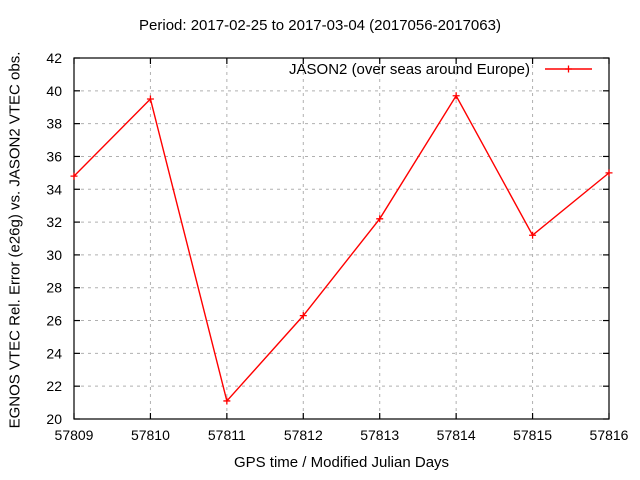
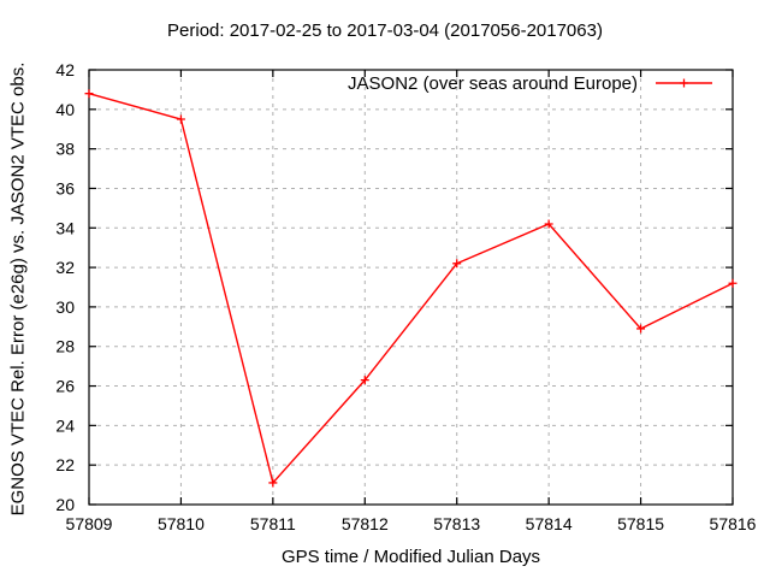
57809: 34.8 -> 40.8
57814: 39.7 -> 34.2
57815: 31.2 -> 28.9
57816: 35.0 -> 31.2
